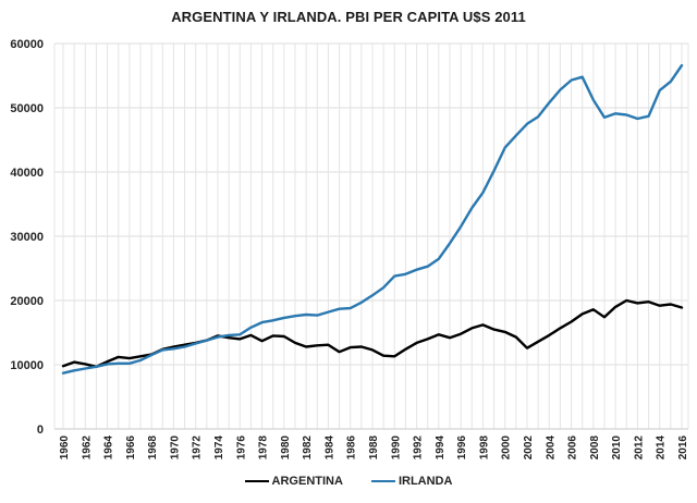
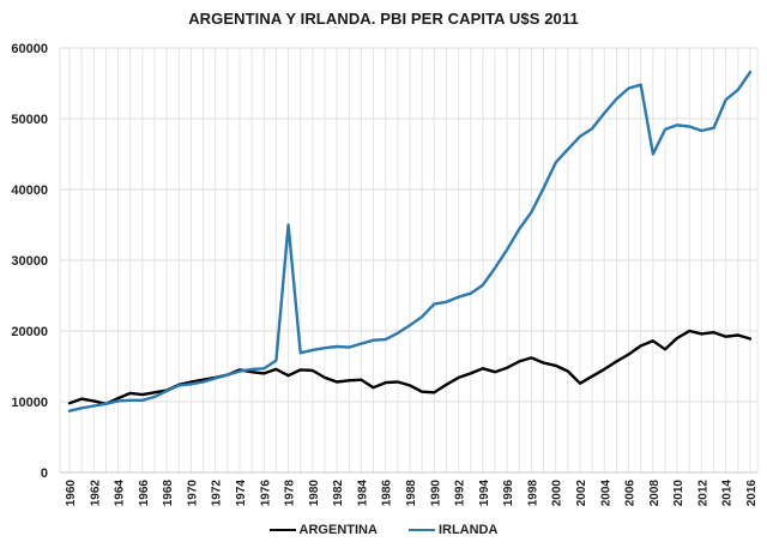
IRLANDA/1978: 17000 -> 35000
IRLANDA/2008: 51000 -> 45000
